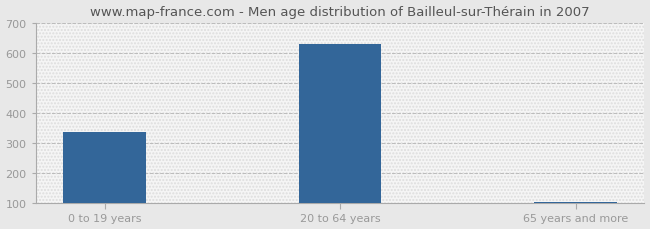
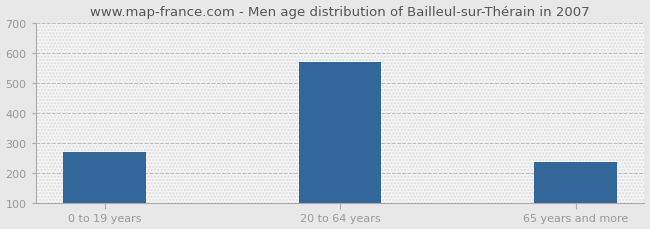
0 to 19 years: 335 -> 270
20 to 64 years: 630 -> 570
65 years and more: 105 -> 235
